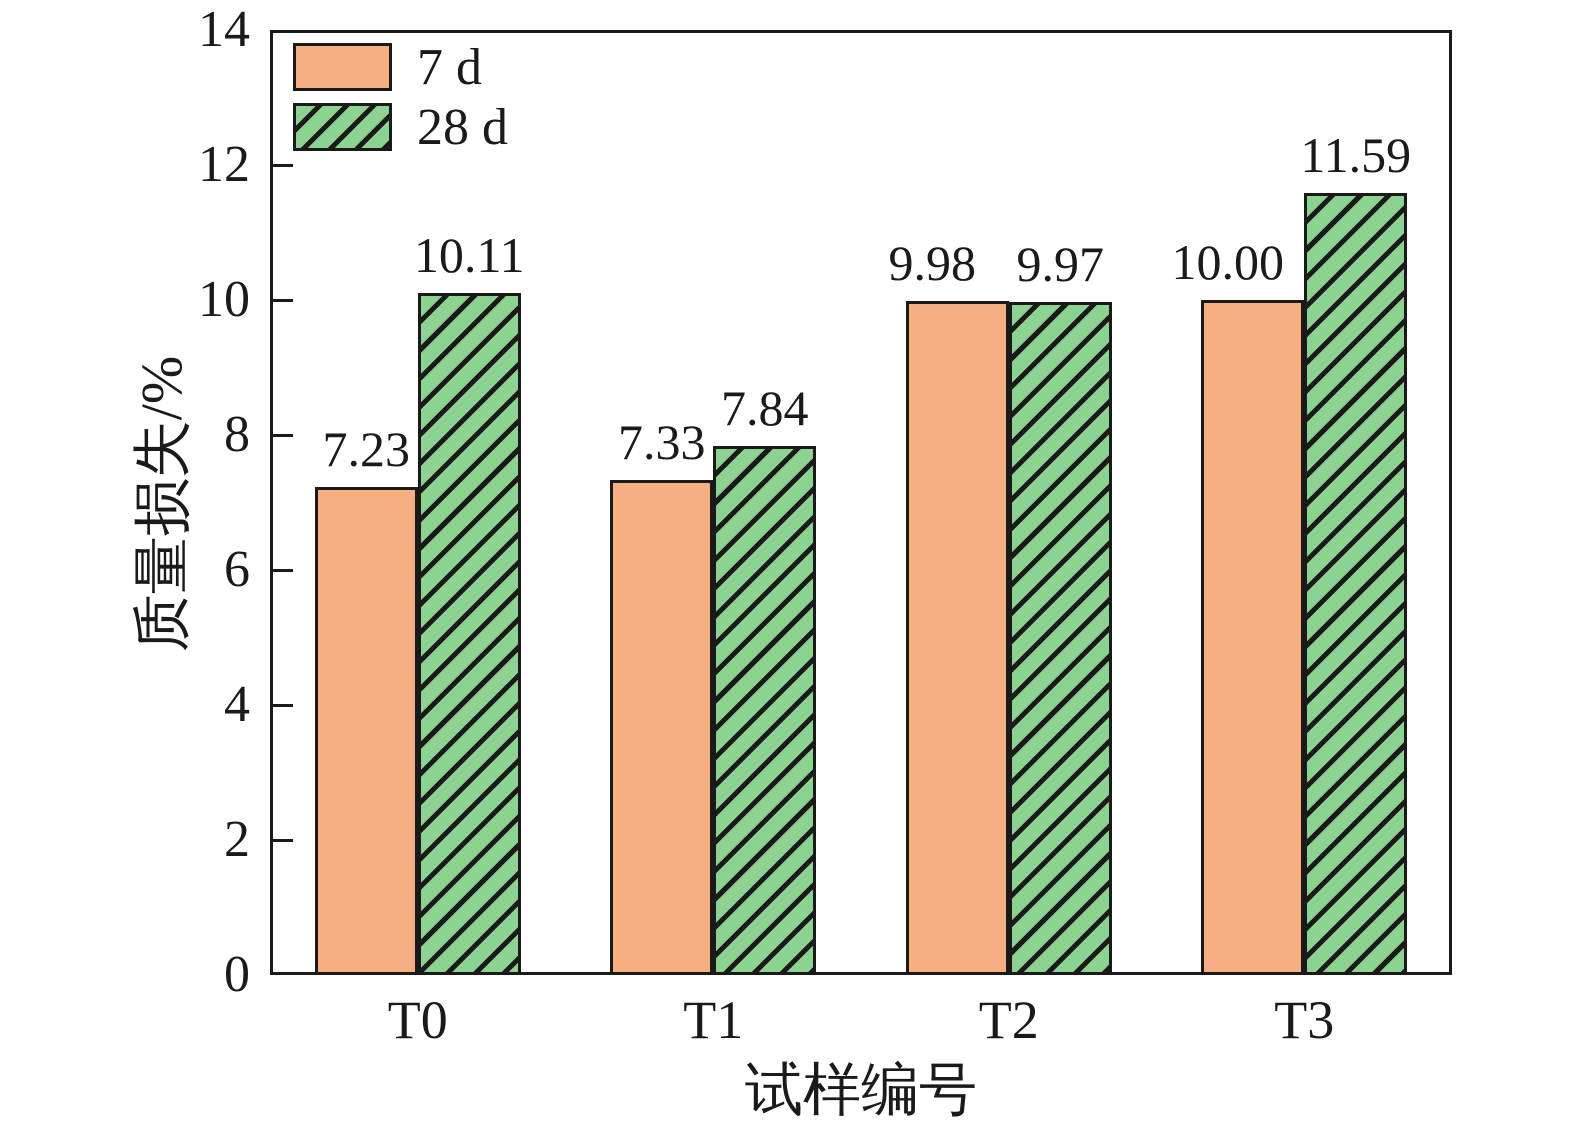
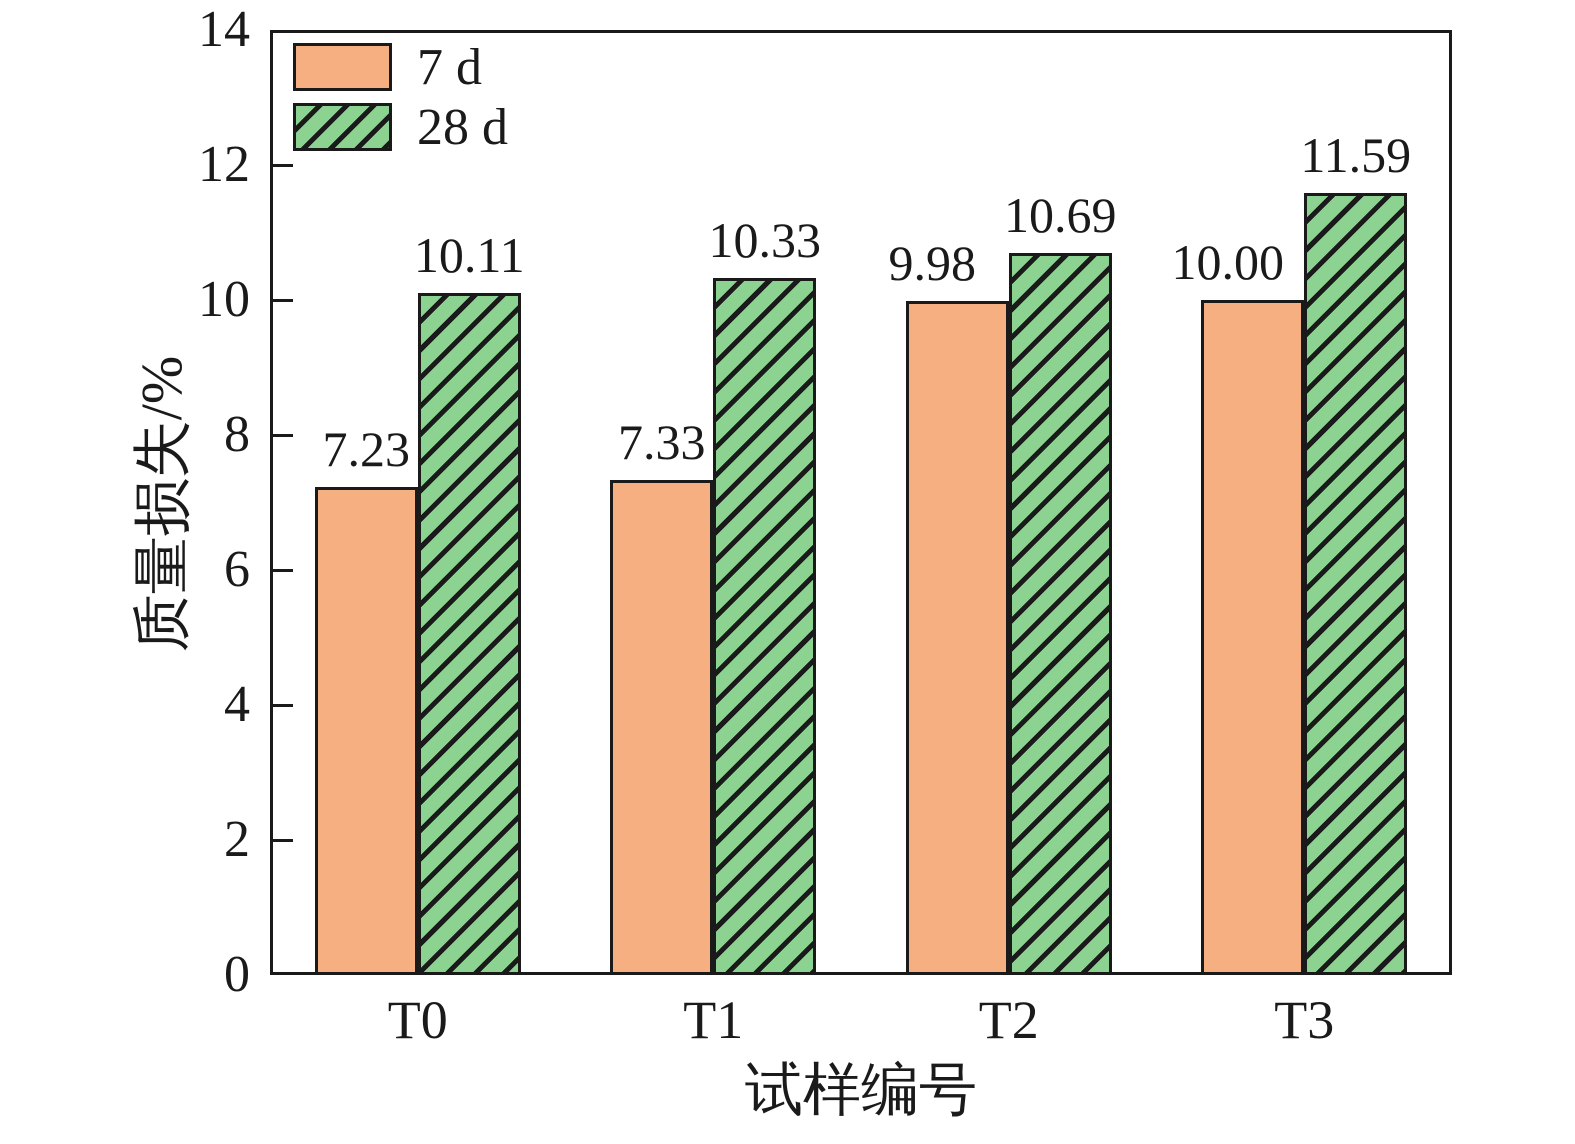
28 d/T1: 7.84 -> 10.33
28 d/T2: 9.97 -> 10.69
